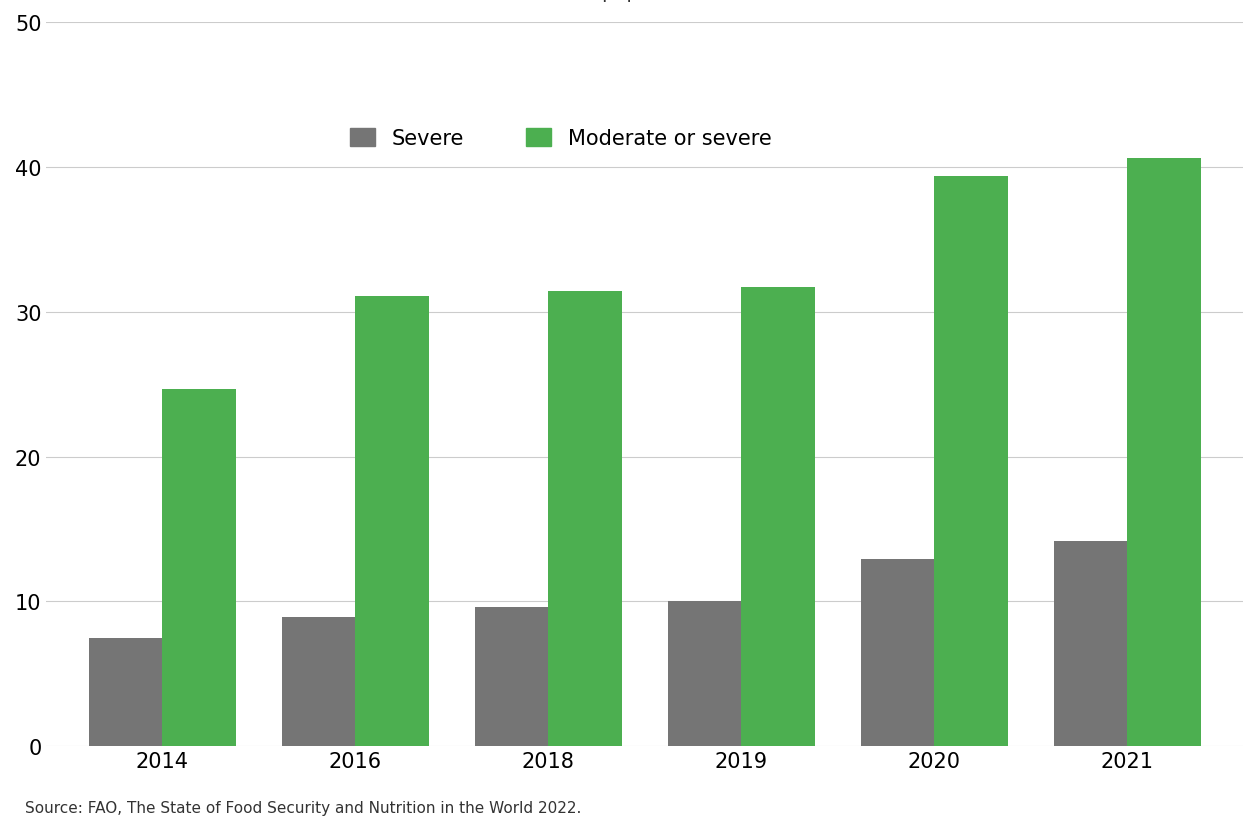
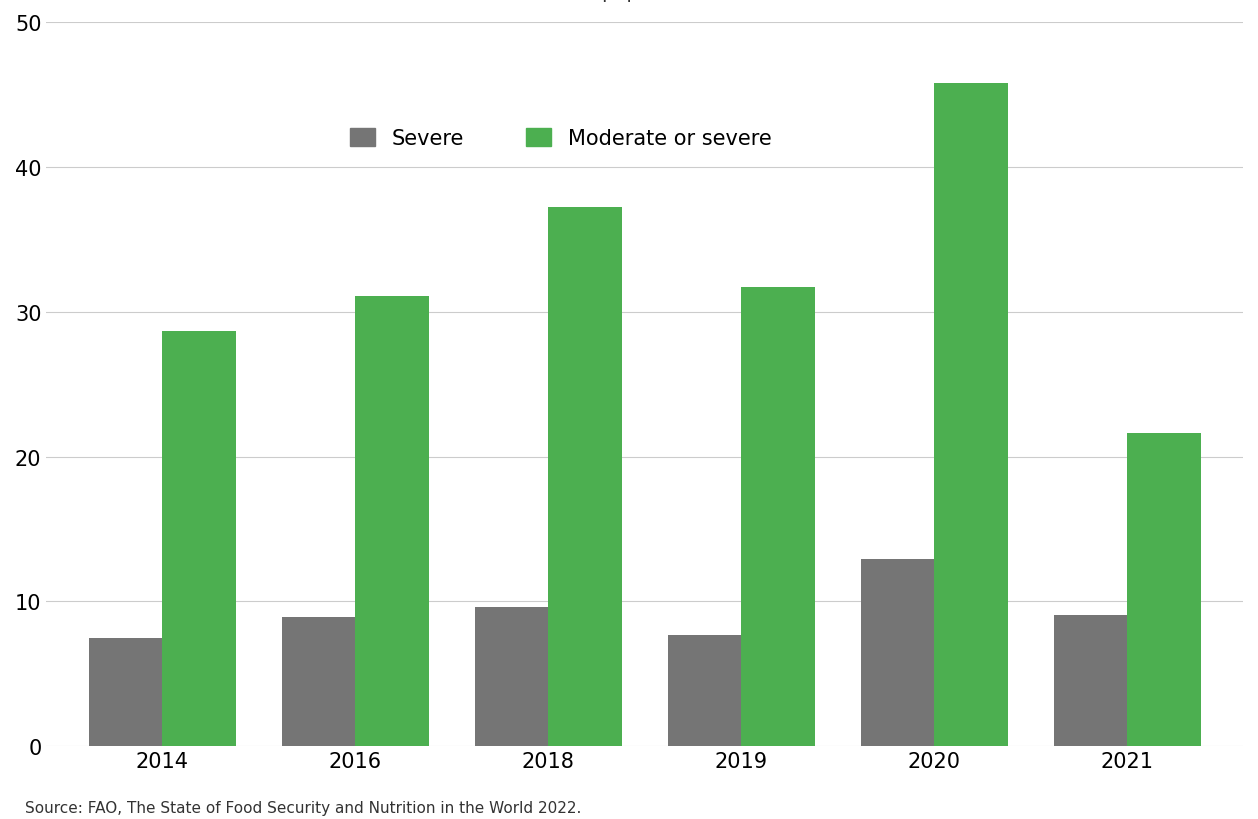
Moderate or severe/2014: 24.7 -> 28.7
Moderate or severe/2018: 31.4 -> 37.2
Severe/2019: 10.0 -> 7.7
Moderate or severe/2020: 39.4 -> 45.8
Severe/2021: 14.2 -> 9.1
Moderate or severe/2021: 40.6 -> 21.6
